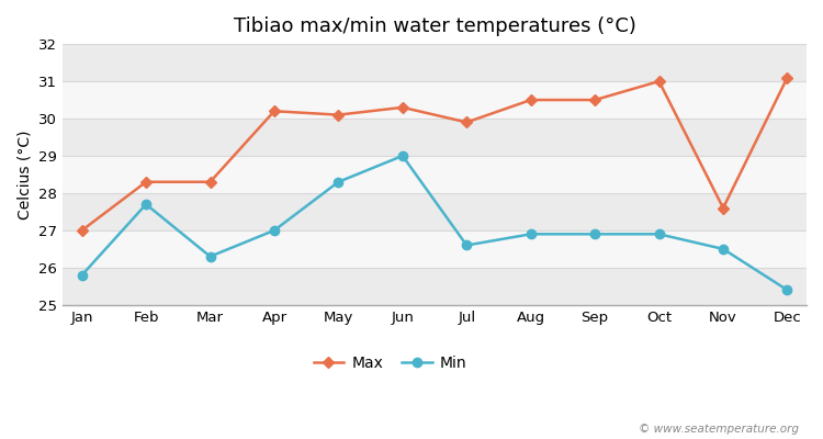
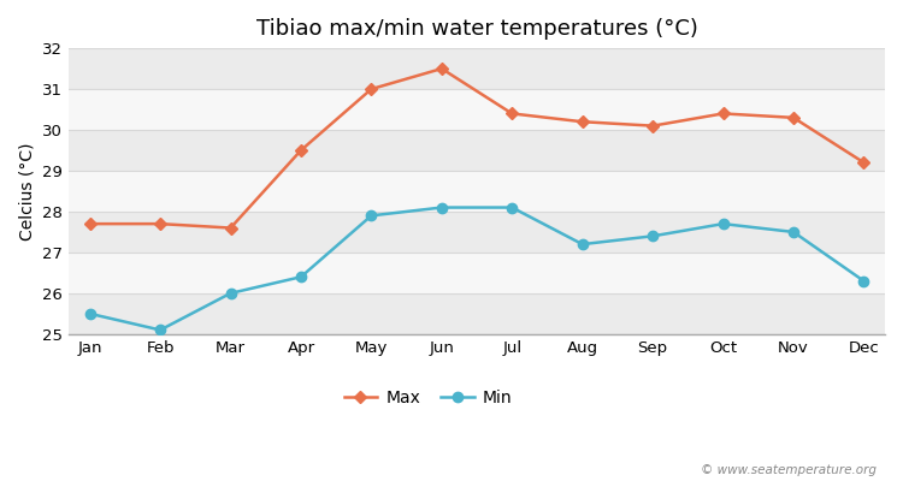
Max/Jan: 27.0 -> 27.7
Min/Jan: 25.8 -> 25.5
Max/Feb: 28.3 -> 27.7
Min/Feb: 27.7 -> 25.1
Max/Mar: 28.3 -> 27.6
Min/Mar: 26.3 -> 26.0
Max/Apr: 30.2 -> 29.5
Min/Apr: 27.0 -> 26.4
Max/May: 30.1 -> 31.0
Min/May: 28.3 -> 27.9
Max/Jun: 30.3 -> 31.5
Min/Jun: 29.0 -> 28.1
Max/Jul: 29.9 -> 30.4
Min/Jul: 26.6 -> 28.1
Max/Aug: 30.5 -> 30.2
Min/Aug: 26.9 -> 27.2
Max/Sep: 30.5 -> 30.1
Min/Sep: 26.9 -> 27.4
Max/Oct: 31.0 -> 30.4
Min/Oct: 26.9 -> 27.7
Max/Nov: 27.6 -> 30.3
Min/Nov: 26.5 -> 27.5
Max/Dec: 31.1 -> 29.2
Min/Dec: 25.4 -> 26.3
